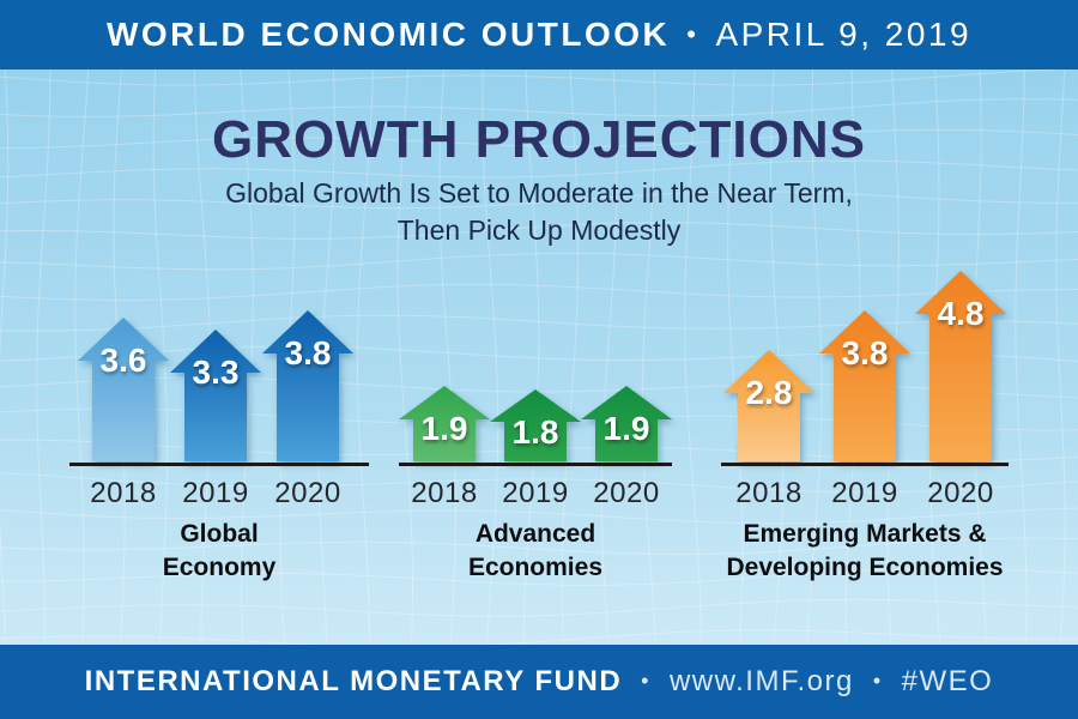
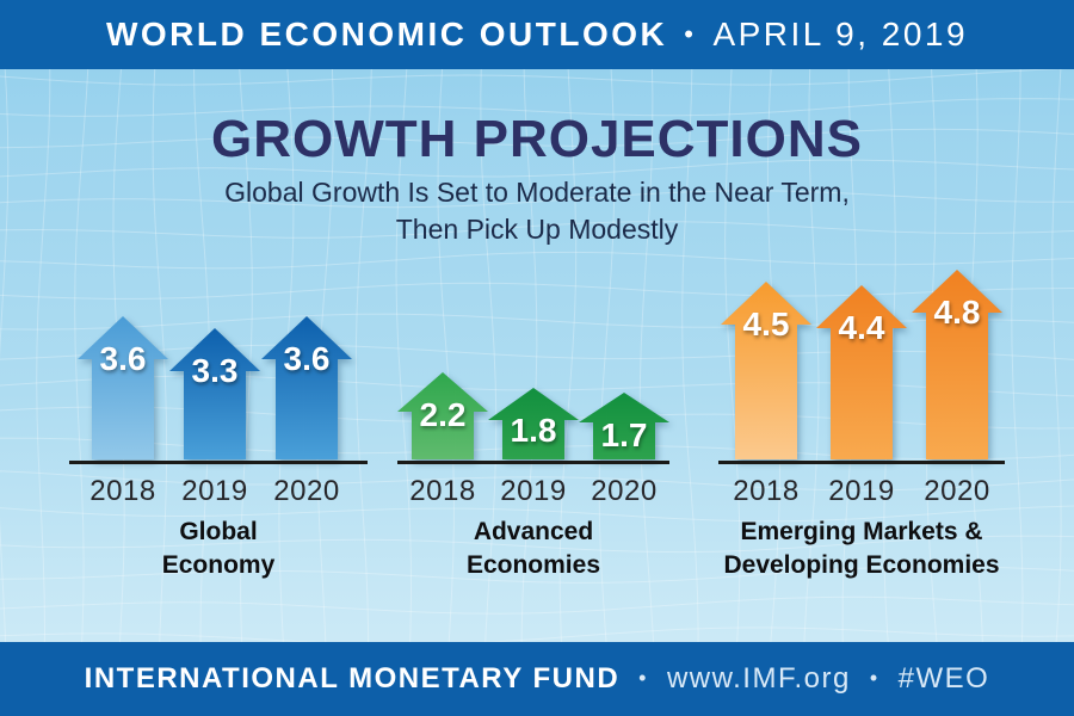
Advanced Economies/2018: 1.9 -> 2.2
Emerging Markets & Developing Economies/2018: 2.8 -> 4.5
Emerging Markets & Developing Economies/2019: 3.8 -> 4.4
Global Economy/2020: 3.8 -> 3.6
Advanced Economies/2020: 1.9 -> 1.7
